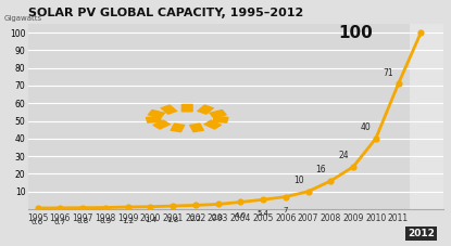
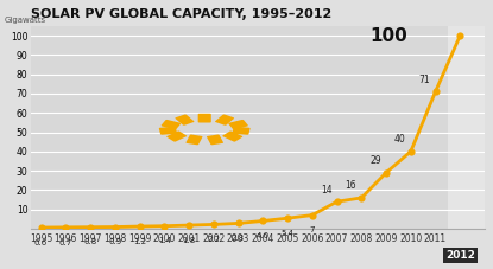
2007: 10 -> 14
2009: 24 -> 29
